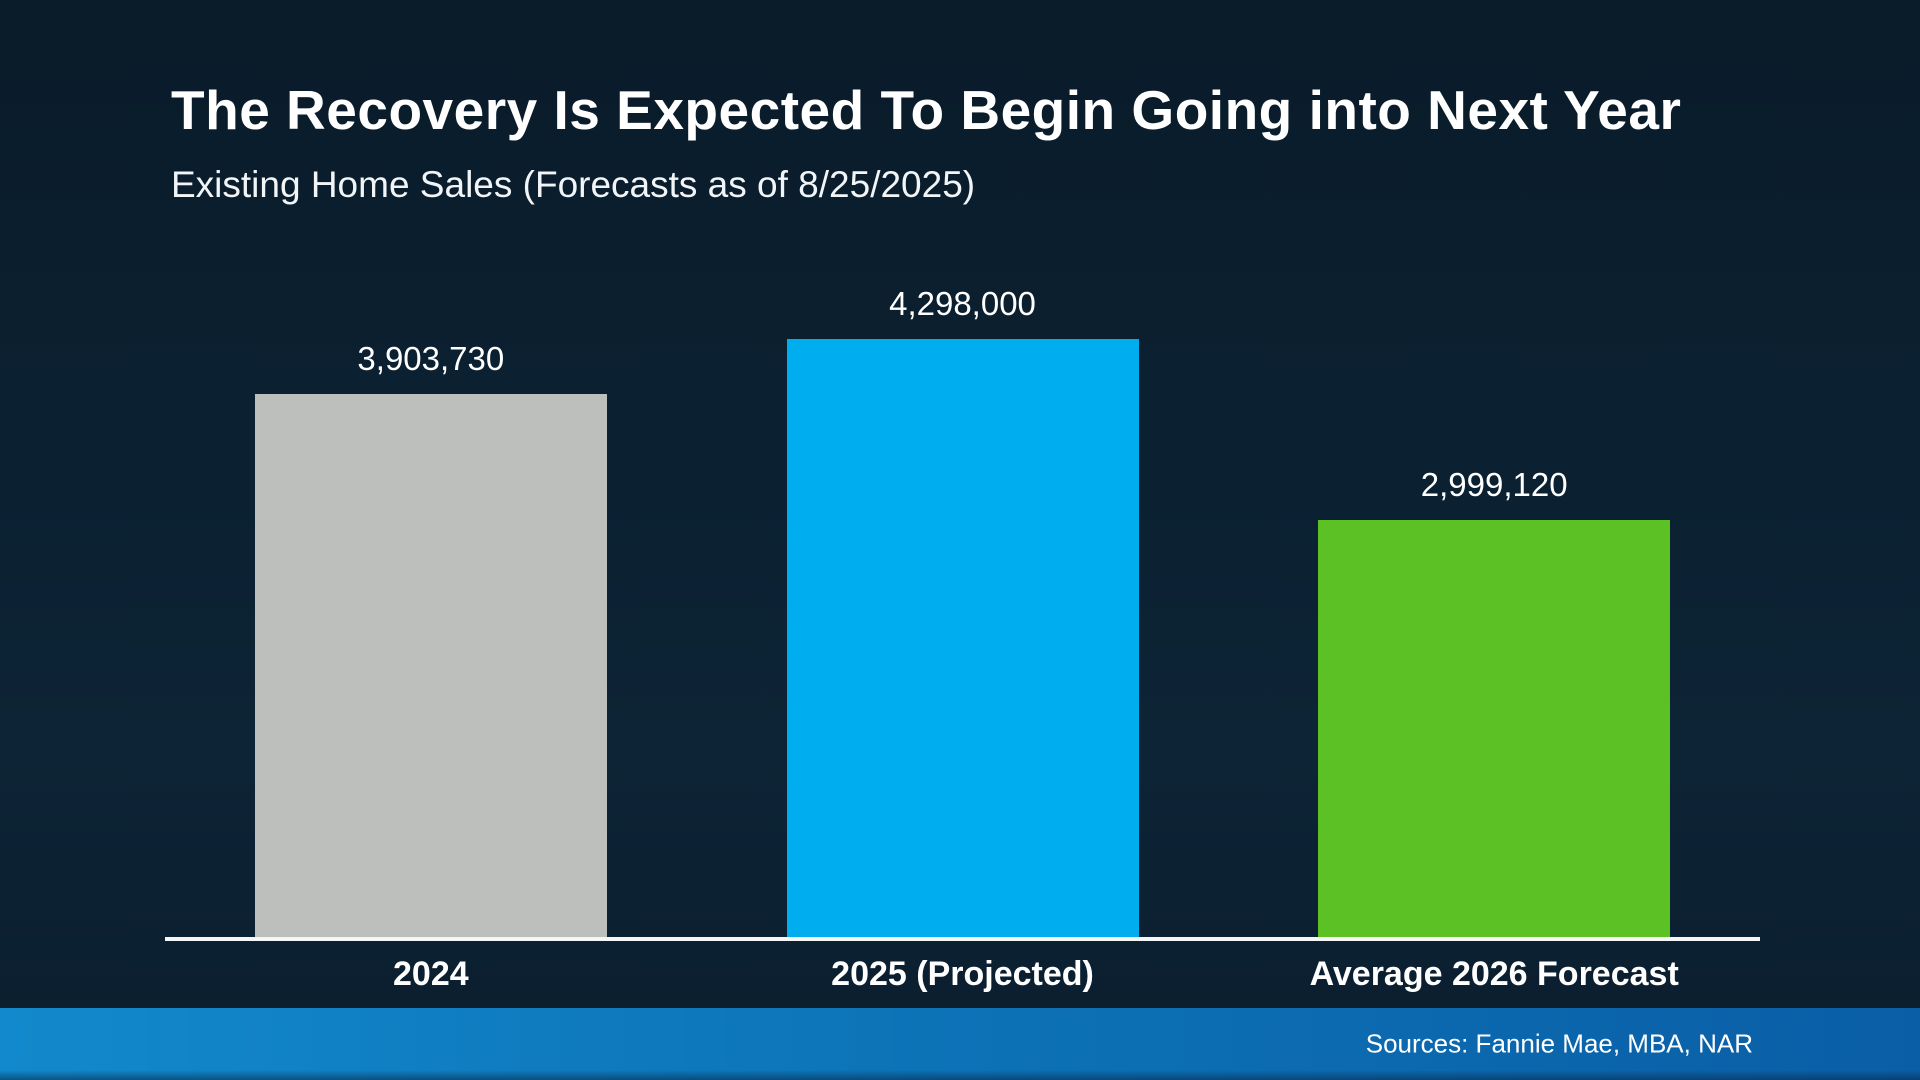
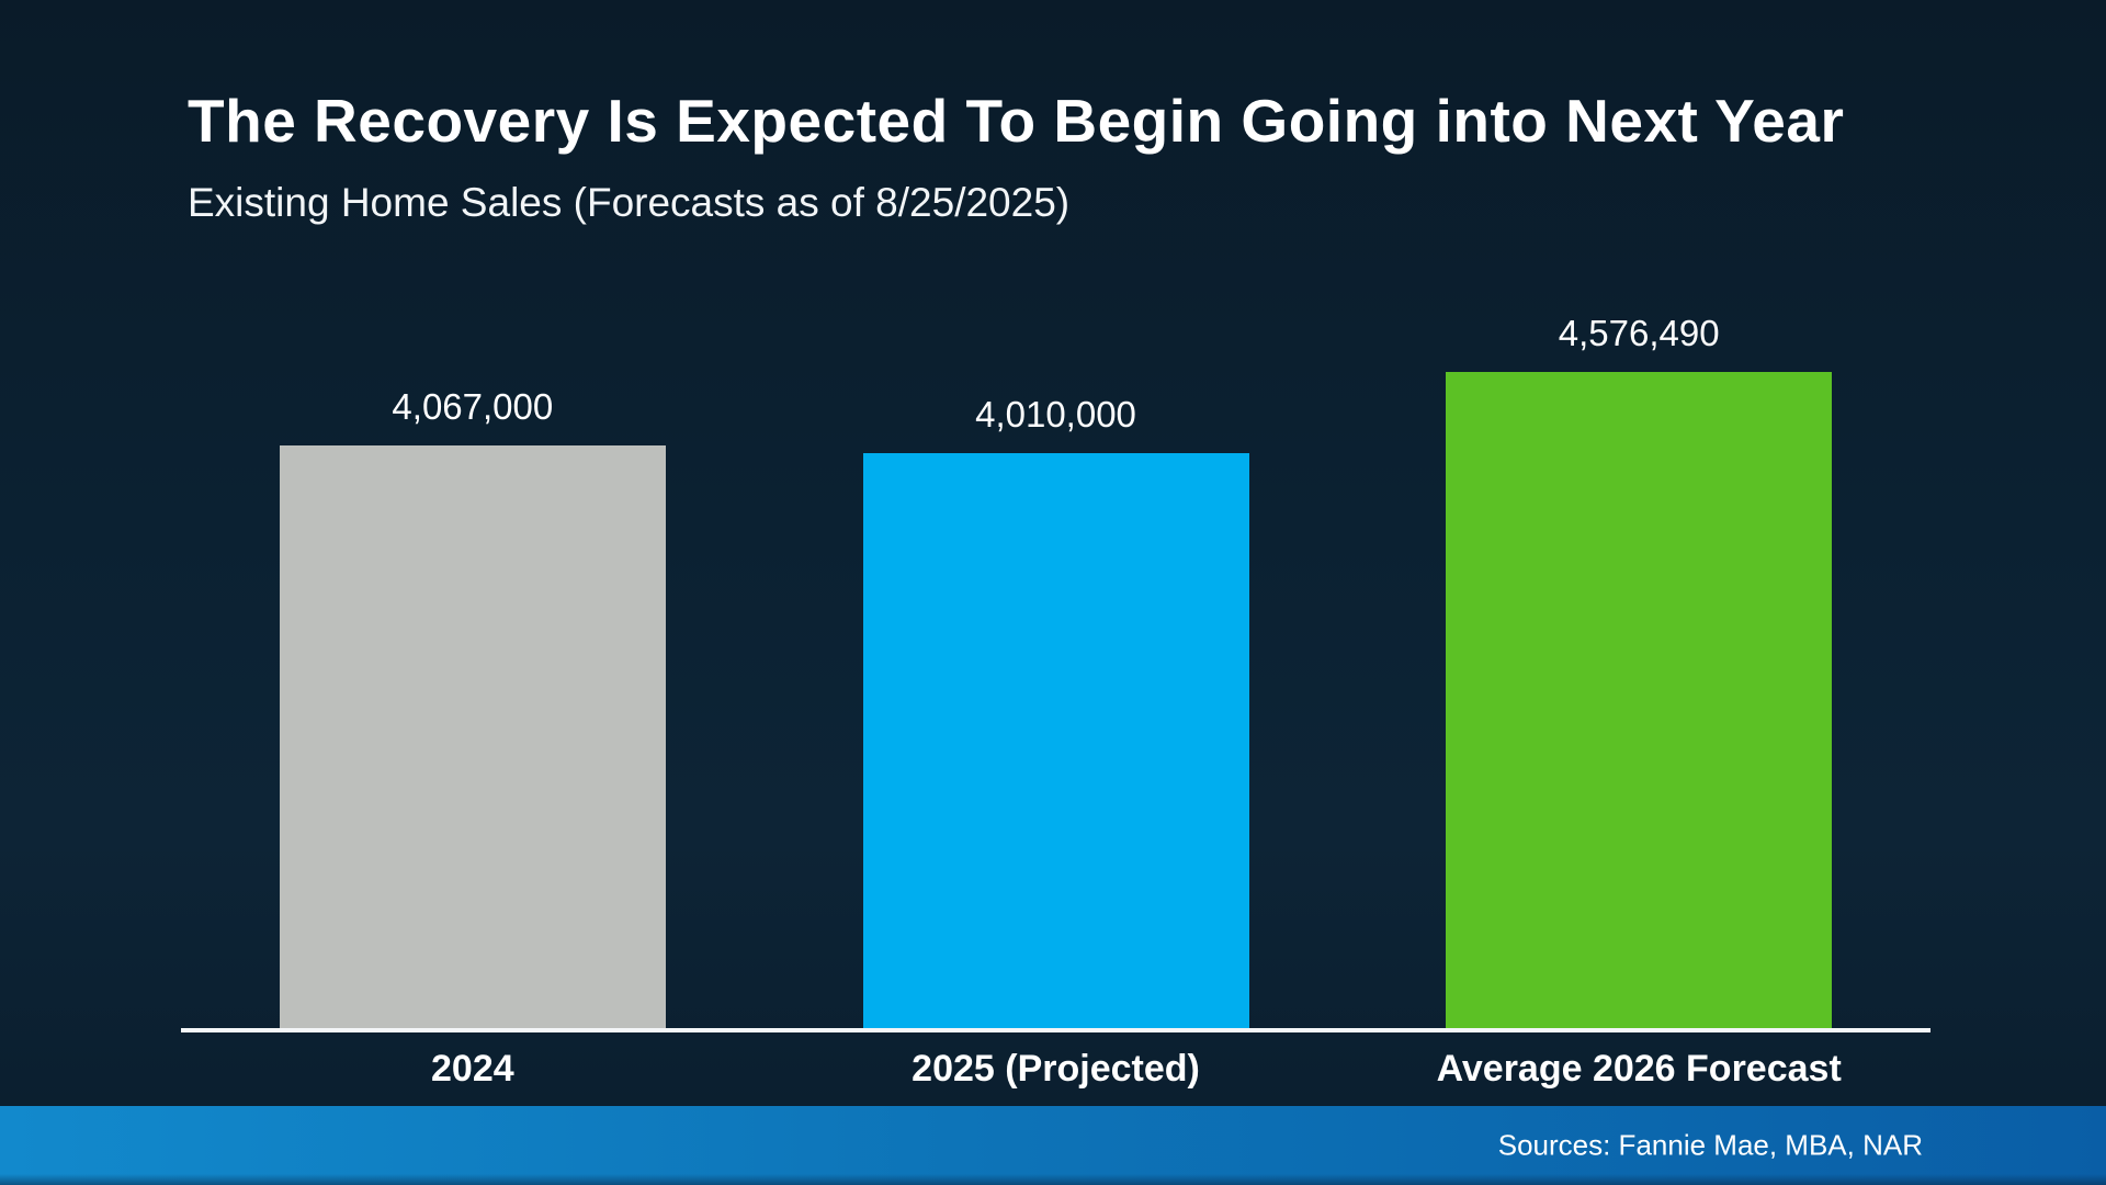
2024: 3,903,730 -> 4,067,000
2025 (Projected): 4,298,000 -> 4,010,000
Average 2026 Forecast: 2,999,120 -> 4,576,490
